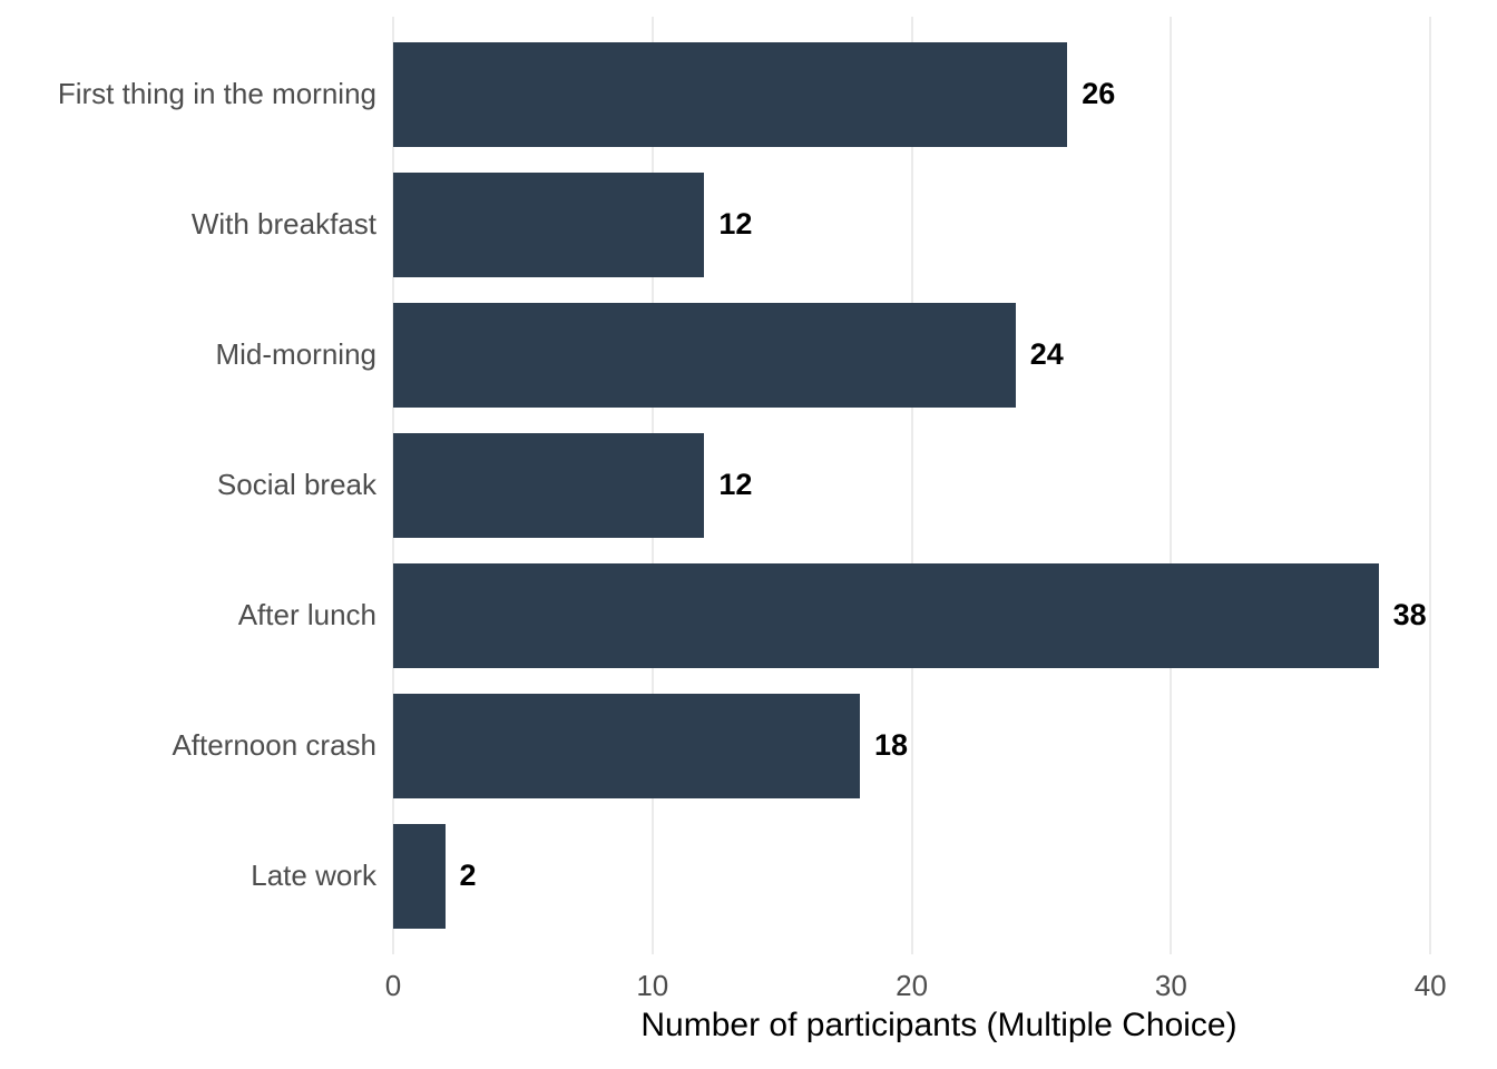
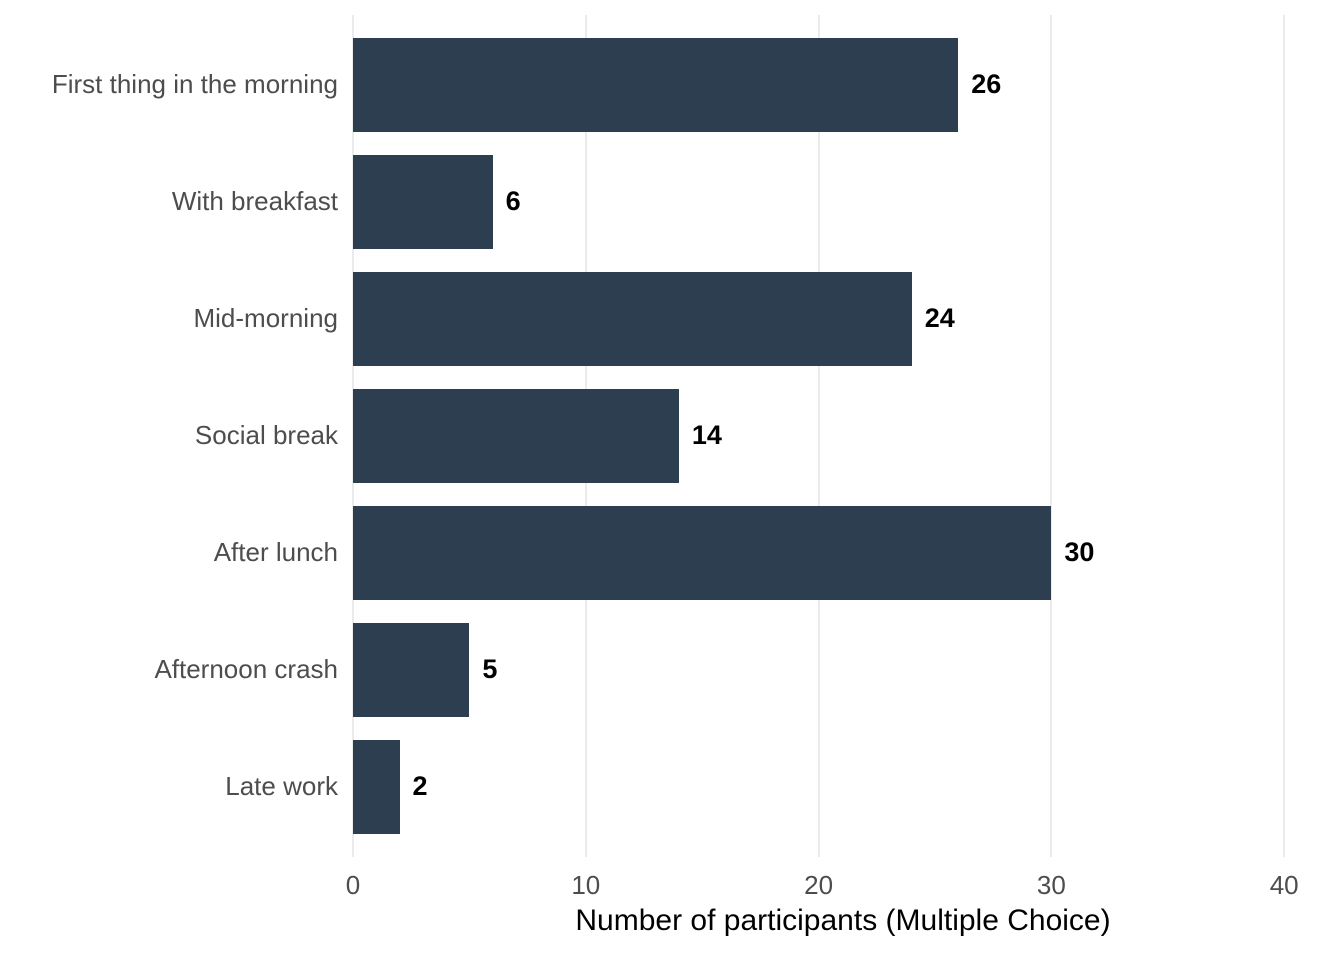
With breakfast: 12 -> 6
Social break: 12 -> 14
After lunch: 38 -> 30
Afternoon crash: 18 -> 5
